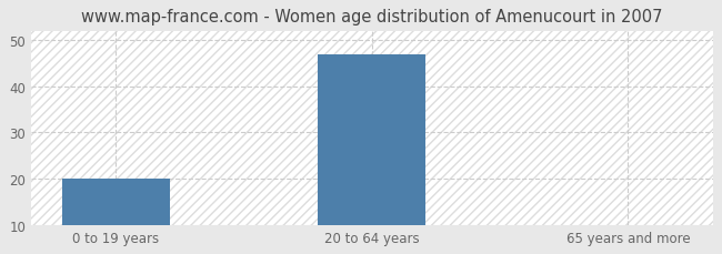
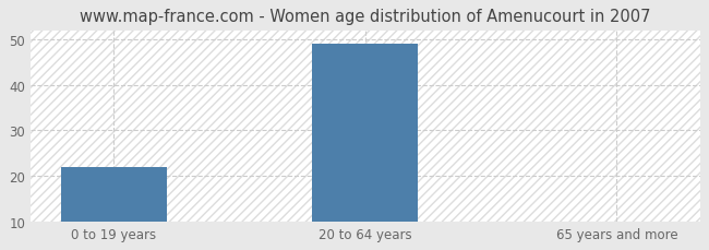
0 to 19 years: 20.0 -> 22.0
20 to 64 years: 47.0 -> 49.0
